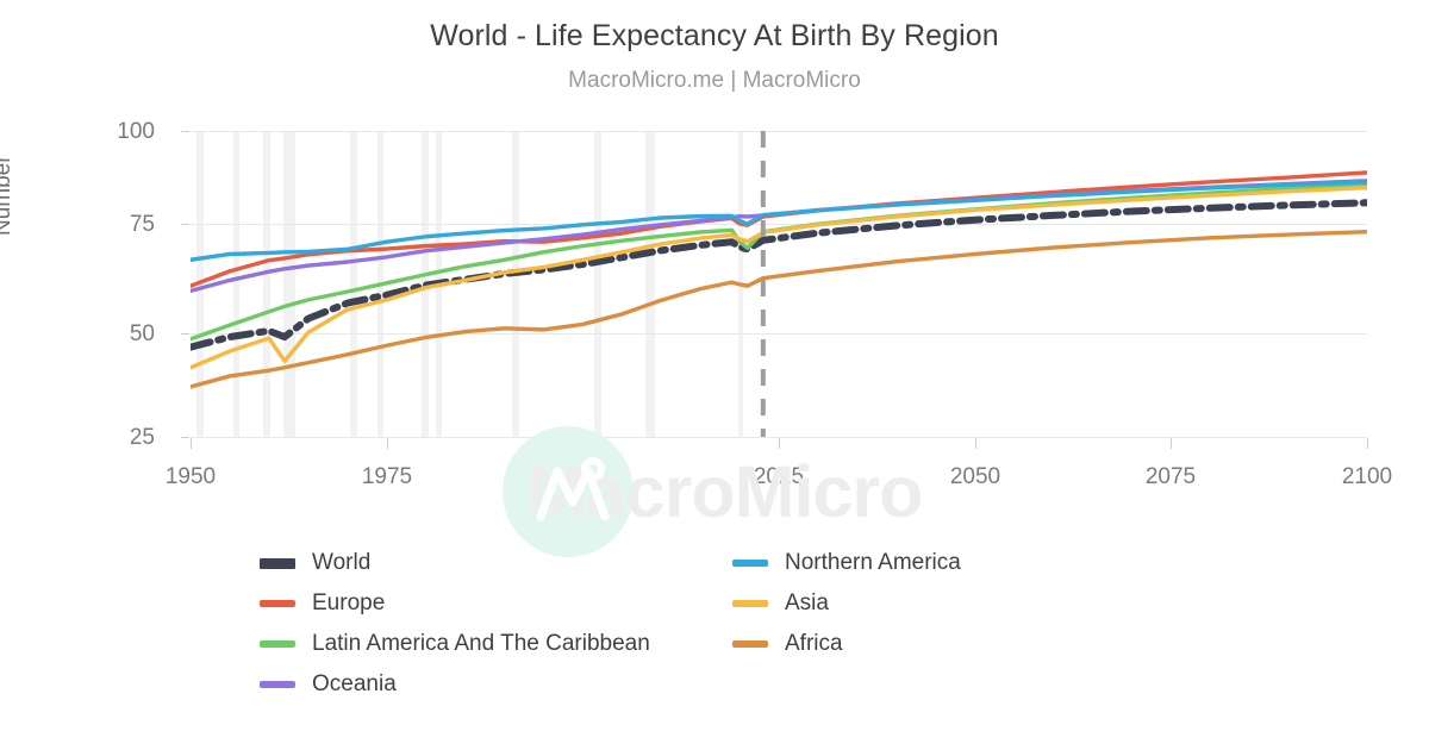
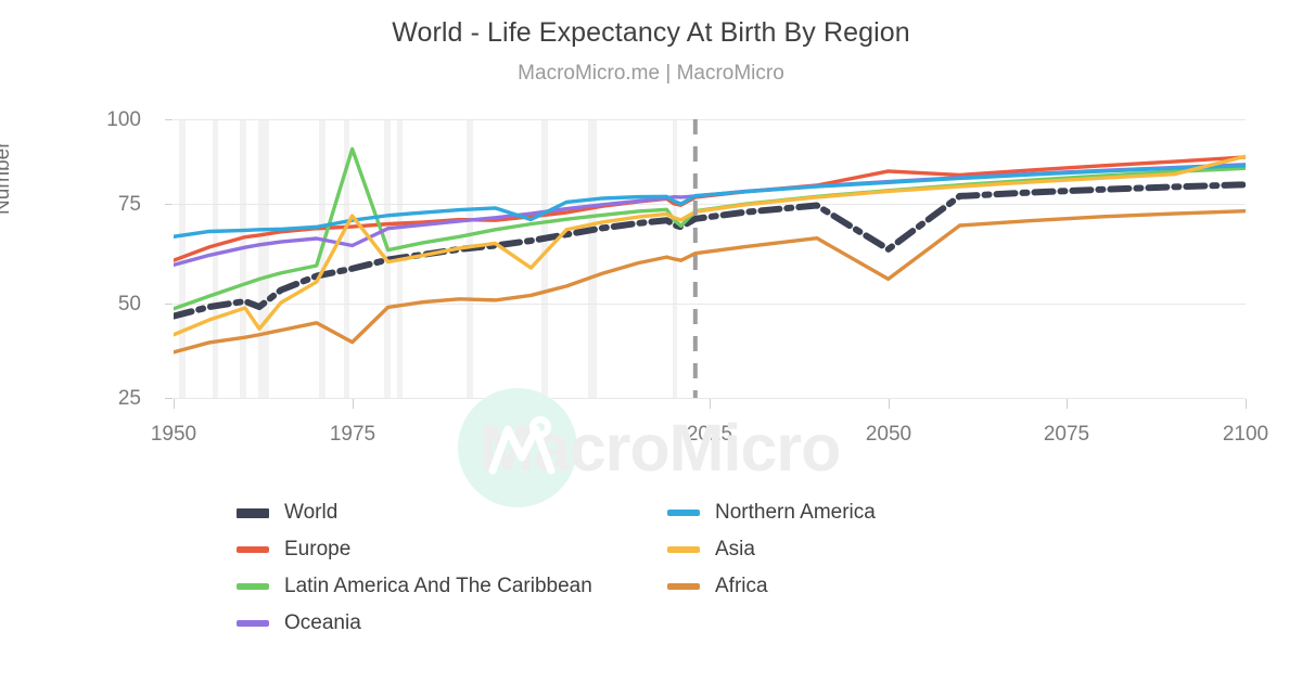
Latin America And The Caribbean/1975: 63 -> 92
Oceania/1975: 69 -> 66
Asia/1975: 59 -> 74
Africa/1975: 47 -> 40
Northern America/2000: 77 -> 73
Asia/2000: 68 -> 60
World/2050: 78 -> 65
Europe/2050: 84 -> 86
Africa/2050: 70 -> 57
Asia/2100: 86 -> 90
